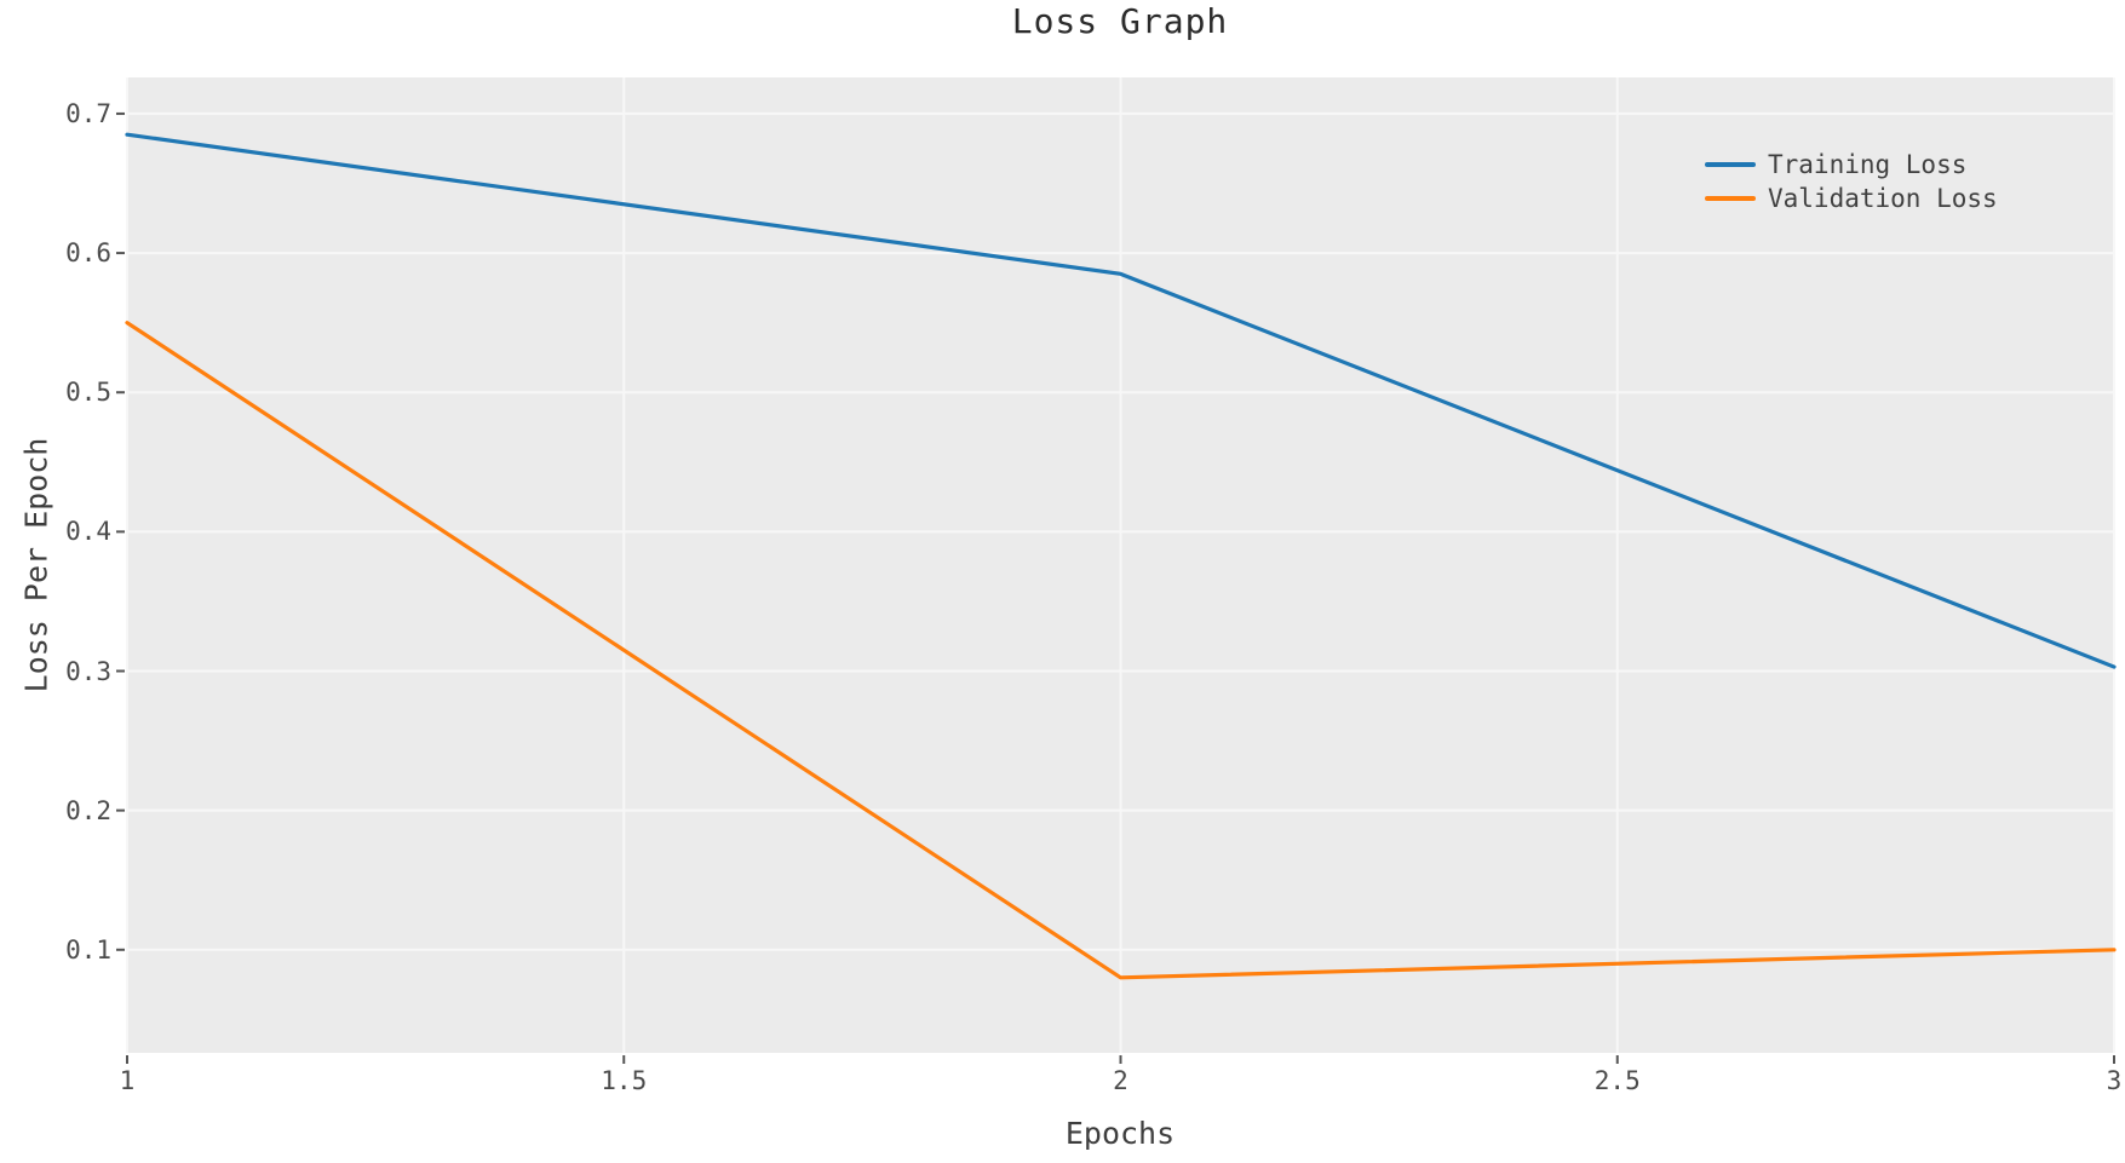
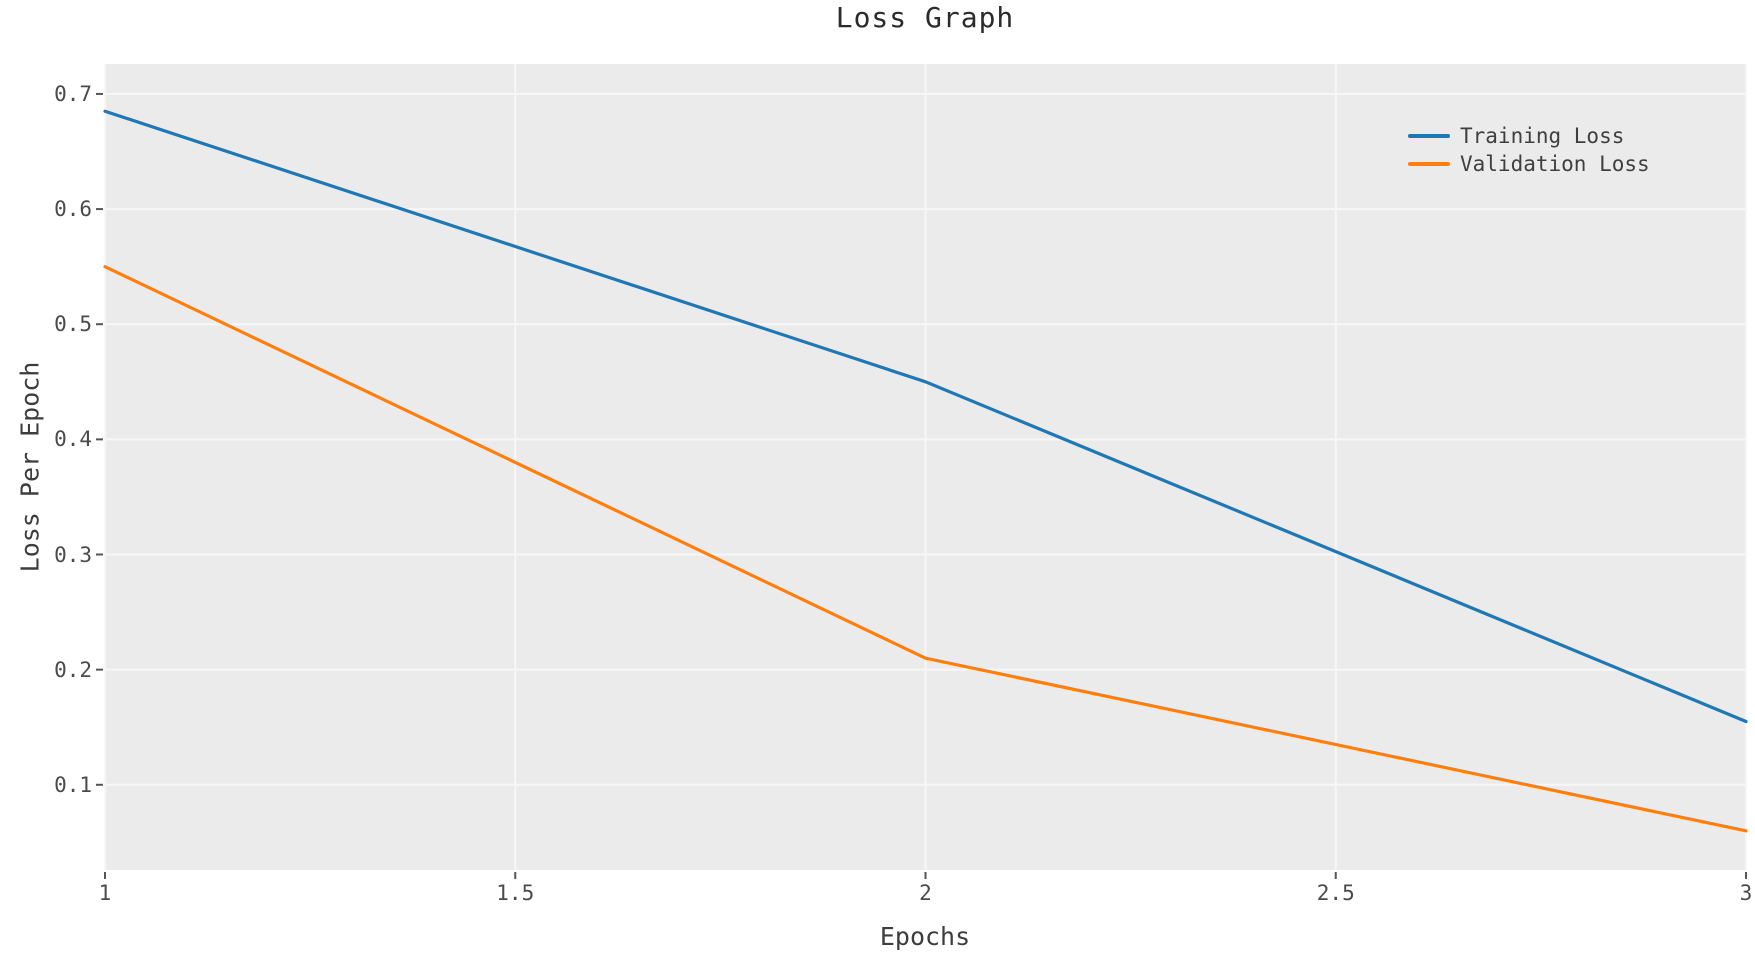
Training Loss/2: 0.585 -> 0.450
Validation Loss/2: 0.08 -> 0.21
Training Loss/3: 0.303 -> 0.155
Validation Loss/3: 0.10 -> 0.06
